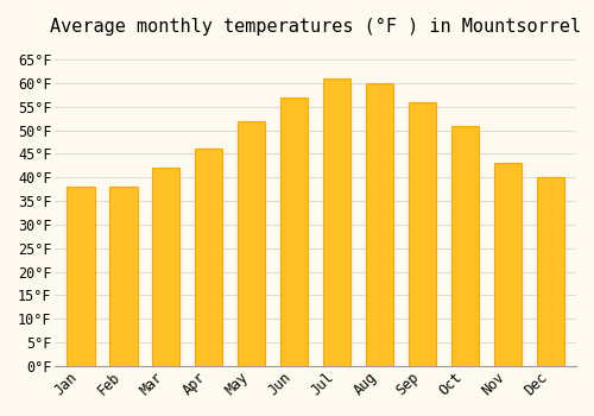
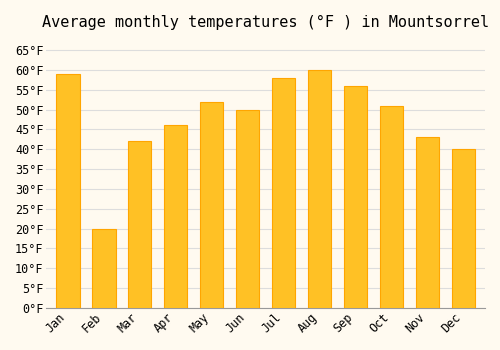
Jan: 38°F -> 59°F
Feb: 38°F -> 20°F
Jun: 57°F -> 50°F
Jul: 61°F -> 58°F
